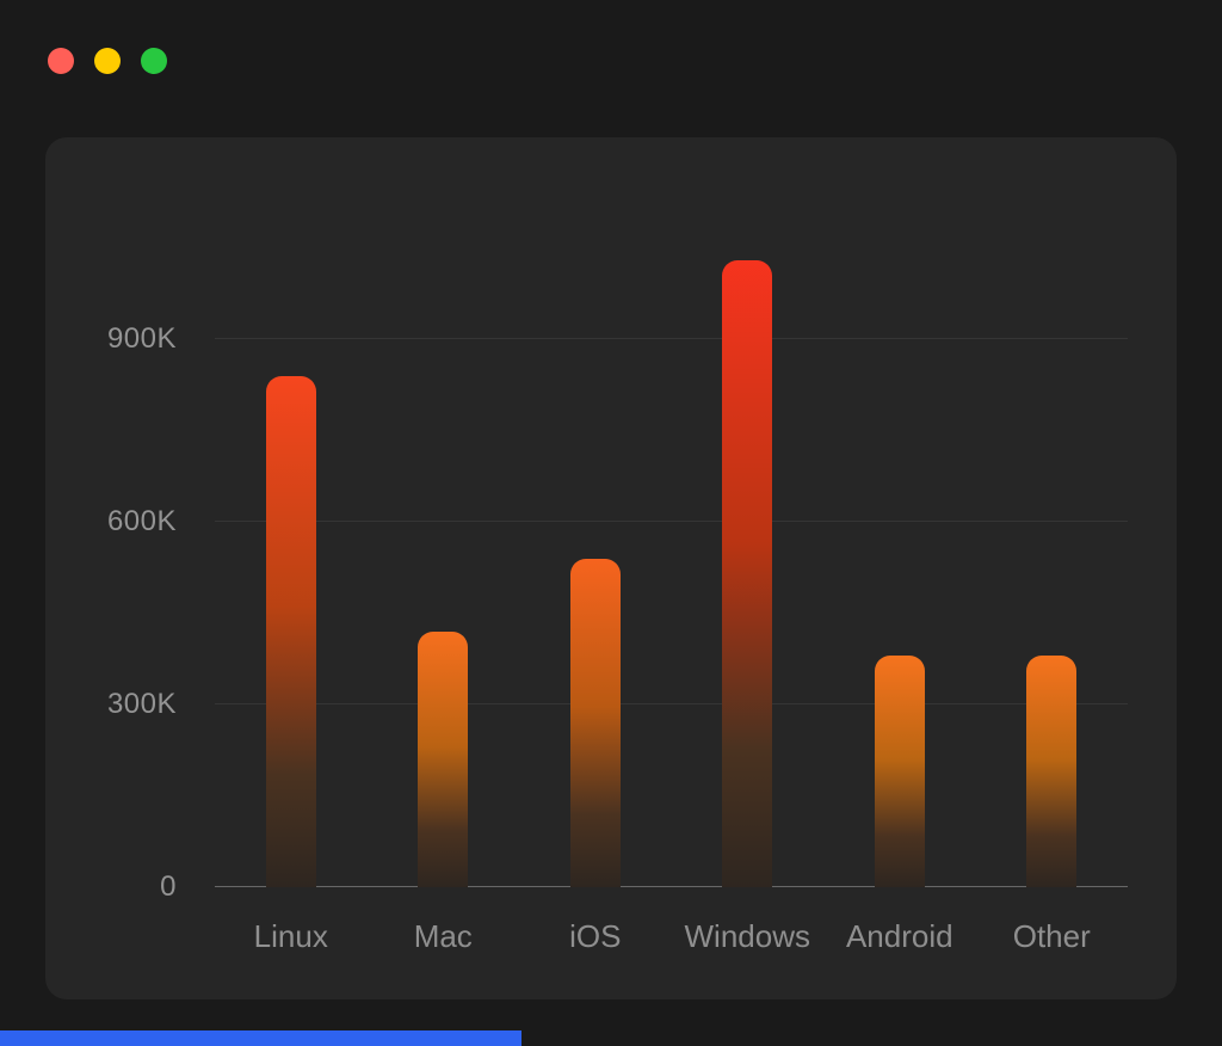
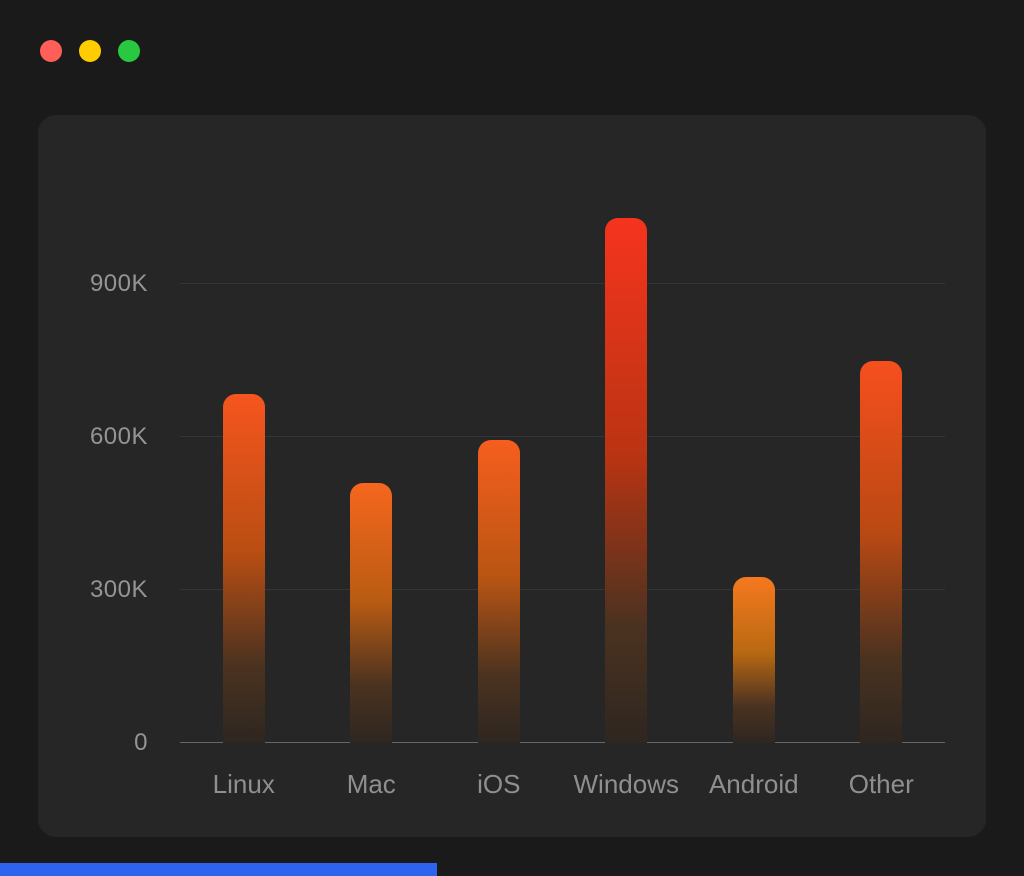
Linux: 840K -> 680K
Mac: 420K -> 510K
iOS: 540K -> 600K
Android: 380K -> 320K
Other: 380K -> 750K
